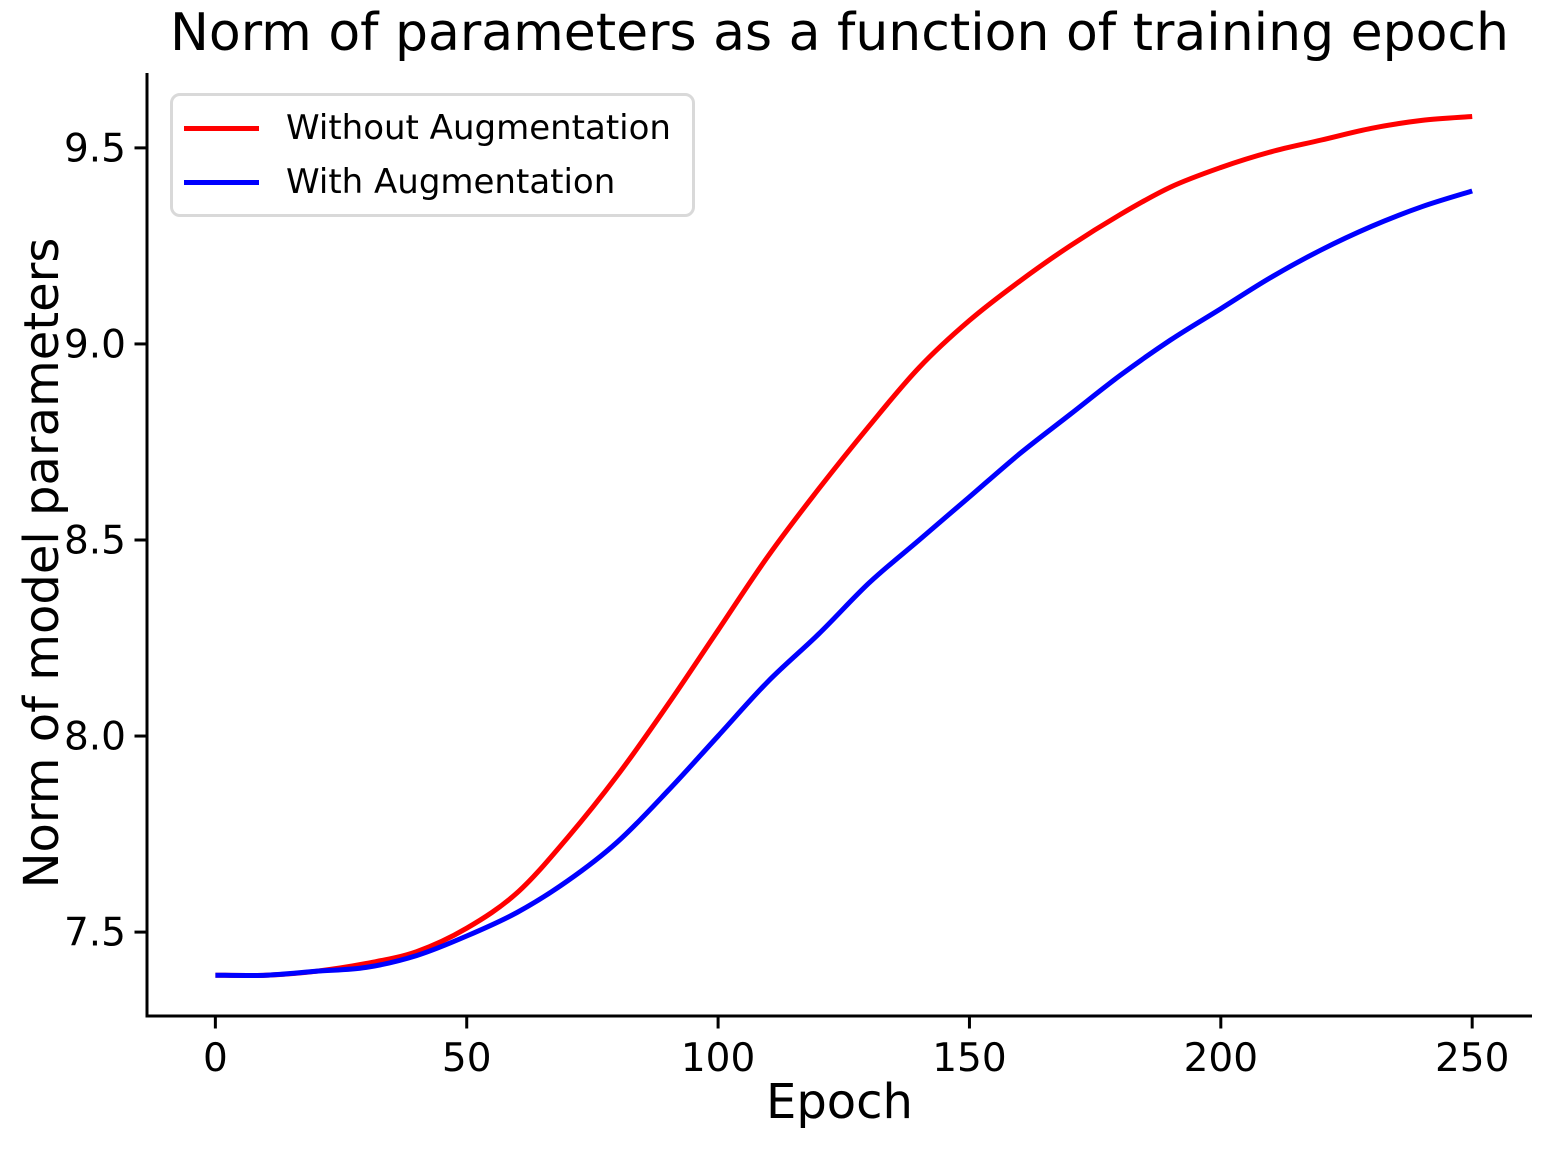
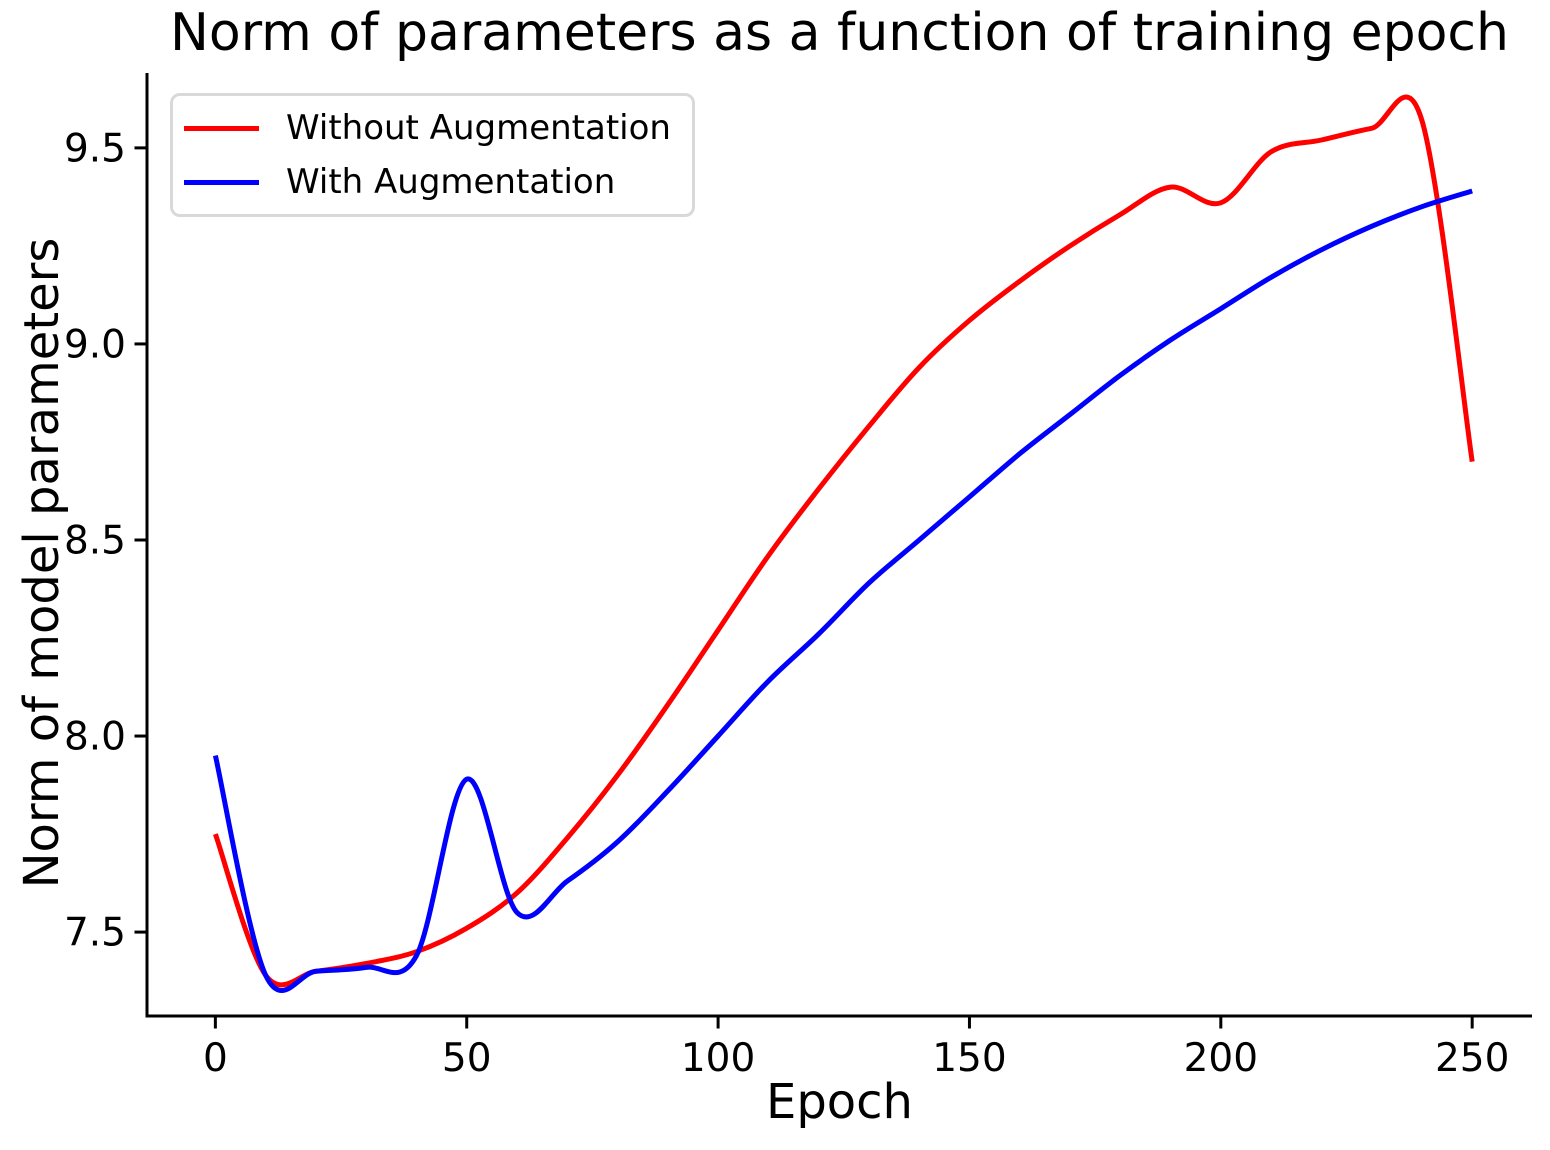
Without Augmentation/0: 7.39 -> 7.75
With Augmentation/0: 7.39 -> 7.95
With Augmentation/50: 7.49 -> 7.89
Without Augmentation/200: 9.45 -> 9.36
Without Augmentation/250: 9.58 -> 8.70
